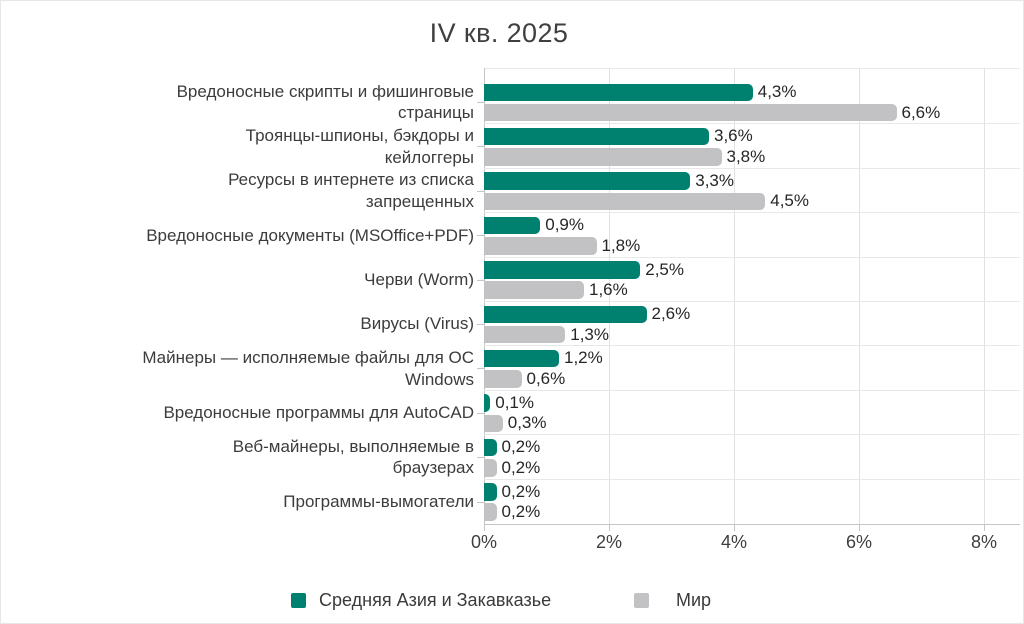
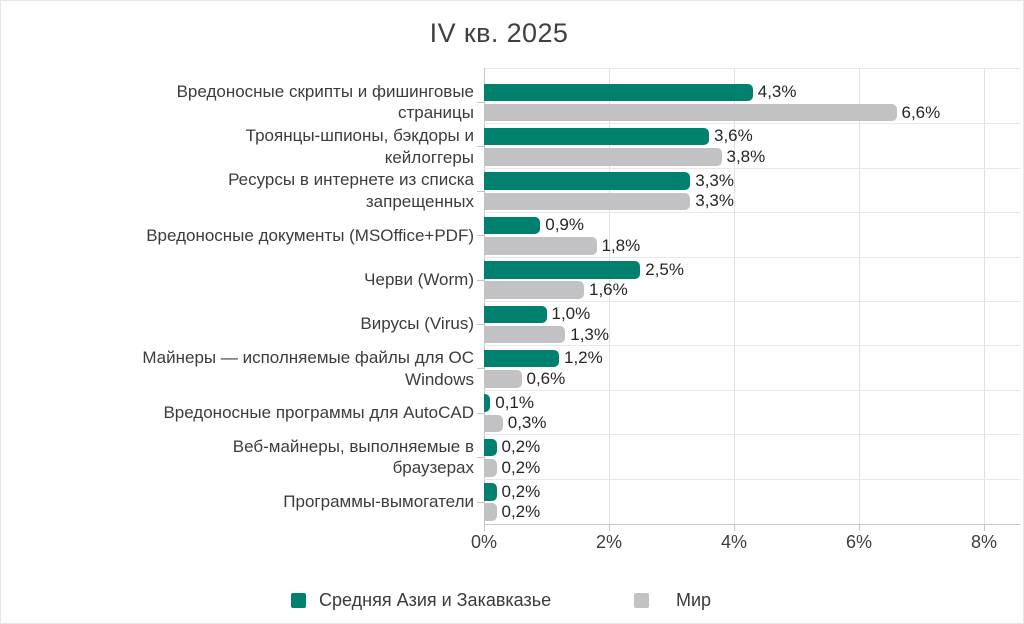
Мир/Ресурсы в интернете из списка запрещенных: 4,5% -> 3,3%
Средняя Азия и Закавказье/Вирусы (Virus): 2,6% -> 1,0%
